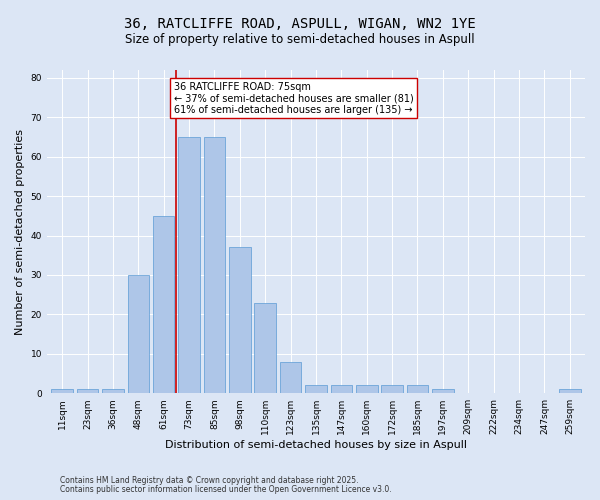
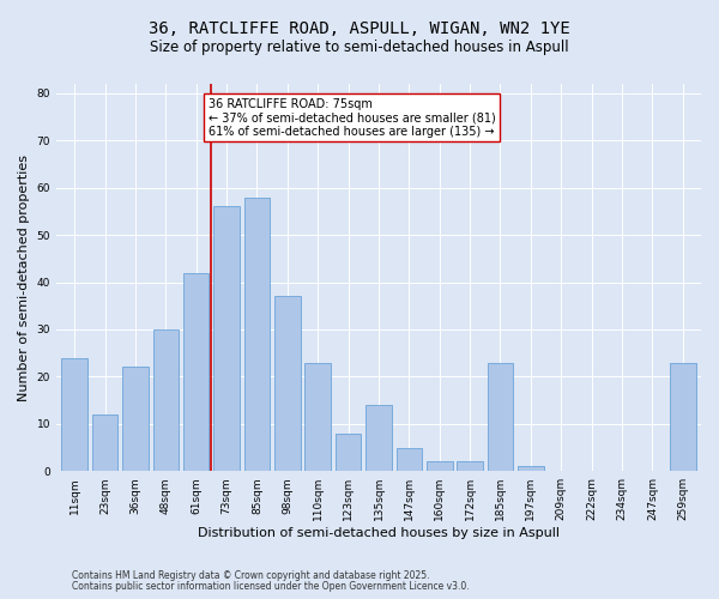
11sqm: 1 -> 24
23sqm: 1 -> 12
36sqm: 1 -> 22
61sqm: 45 -> 42
73sqm: 65 -> 56
85sqm: 65 -> 58
135sqm: 2 -> 14
147sqm: 2 -> 5
185sqm: 2 -> 23
259sqm: 1 -> 23
